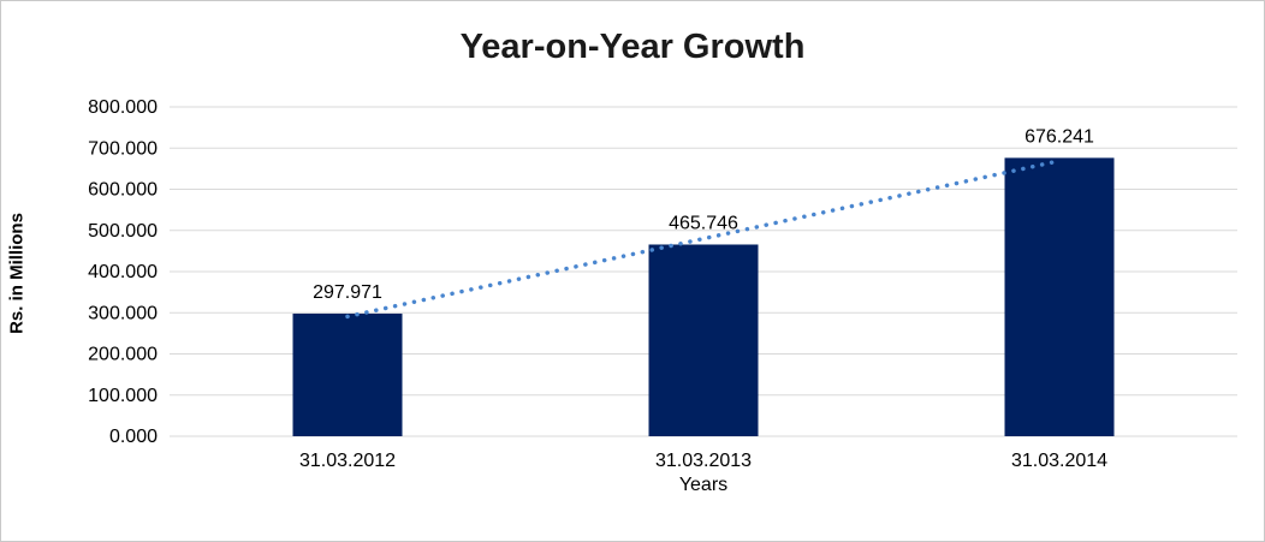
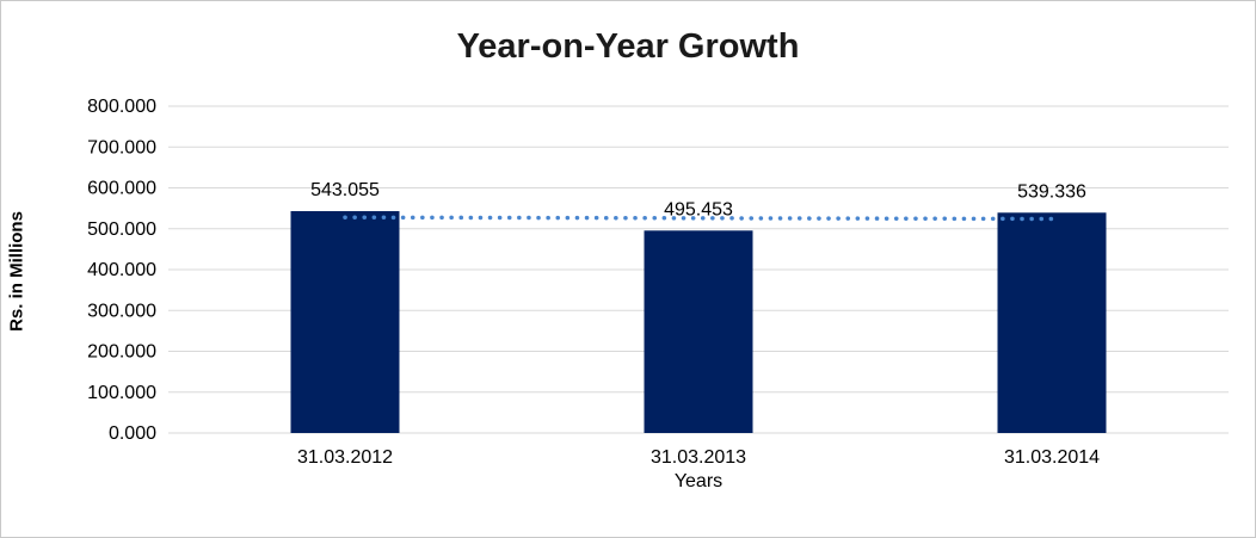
31.03.2012: 297.971 -> 543.055
31.03.2013: 465.746 -> 495.453
31.03.2014: 676.241 -> 539.336
